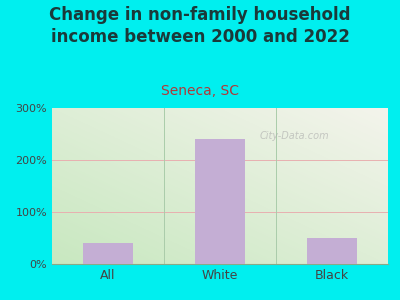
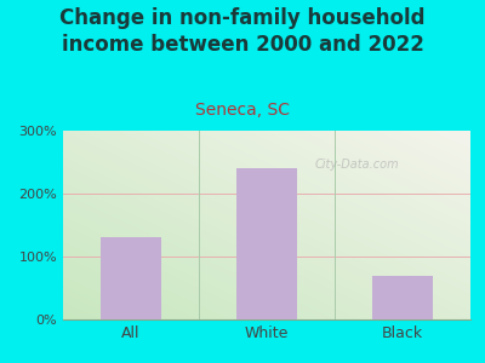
All: 40% -> 130%
Black: 50% -> 70%
